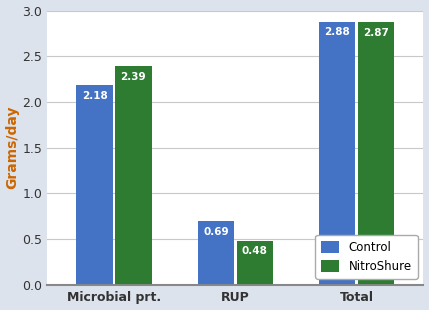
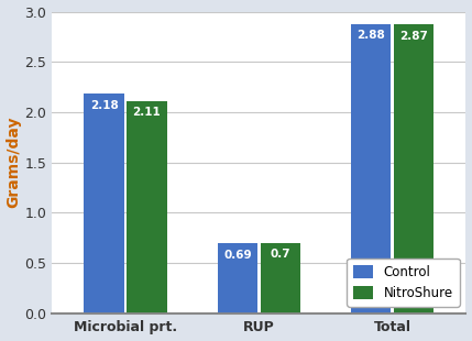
NitroShure/Microbial prt.: 2.39 -> 2.11
NitroShure/RUP: 0.48 -> 0.7
